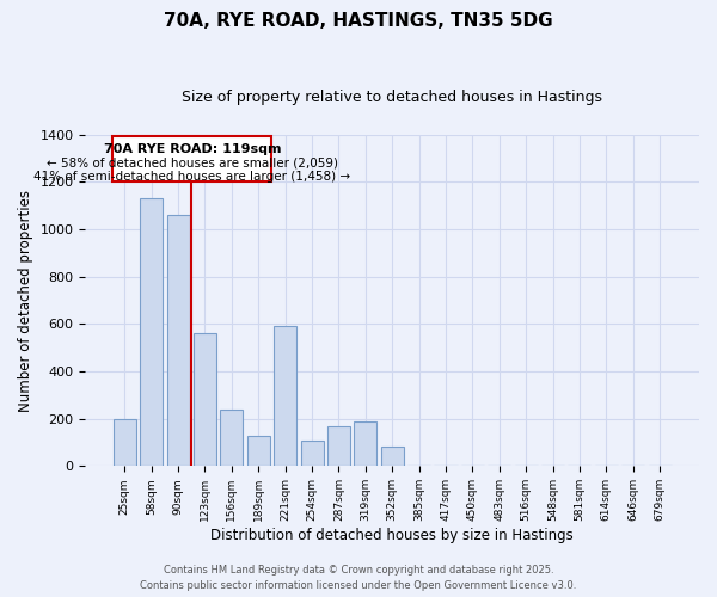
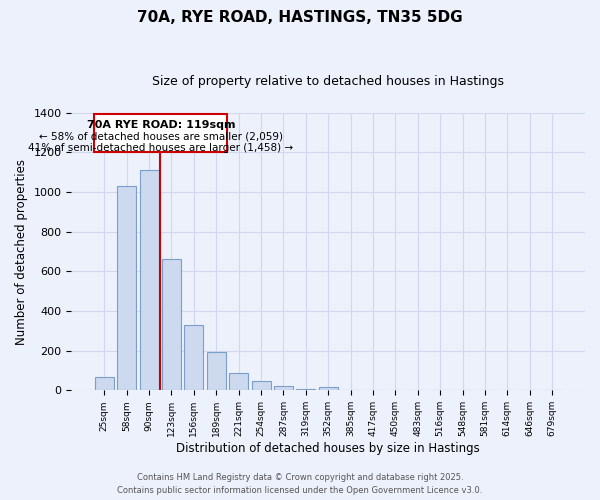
25sqm: 200 -> 60
58sqm: 1130 -> 1030
90sqm: 1060 -> 1110
123sqm: 560 -> 660
156sqm: 240 -> 330
189sqm: 130 -> 200
221sqm: 590 -> 80
254sqm: 110 -> 50
287sqm: 170 -> 20
319sqm: 190 -> 0
352sqm: 80 -> 20
